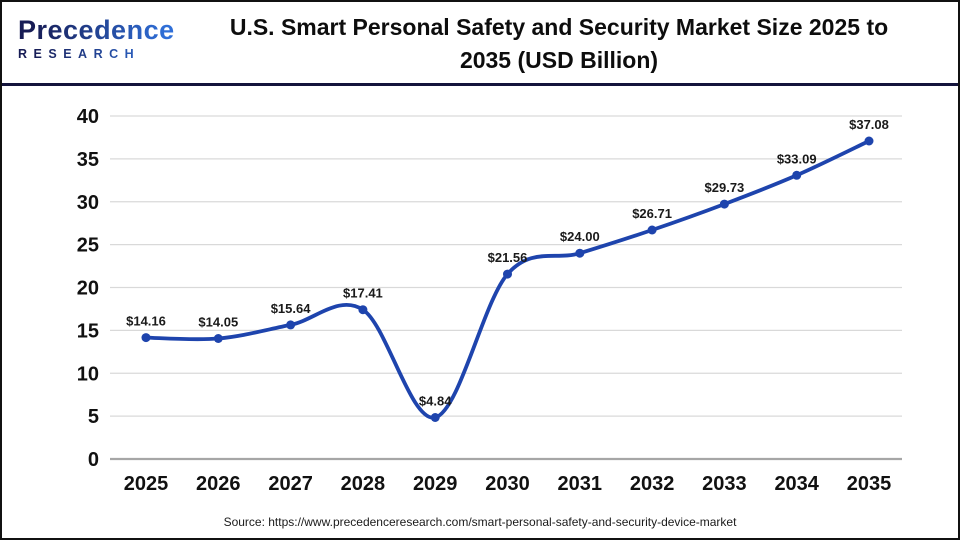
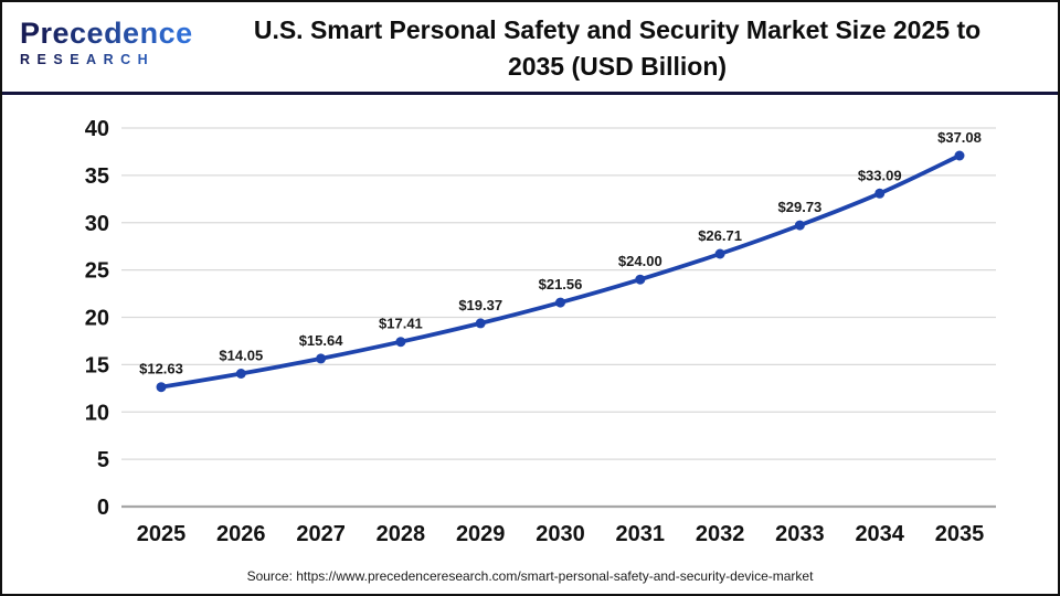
2025: $14.16 -> $12.63
2029: $4.84 -> $19.37
